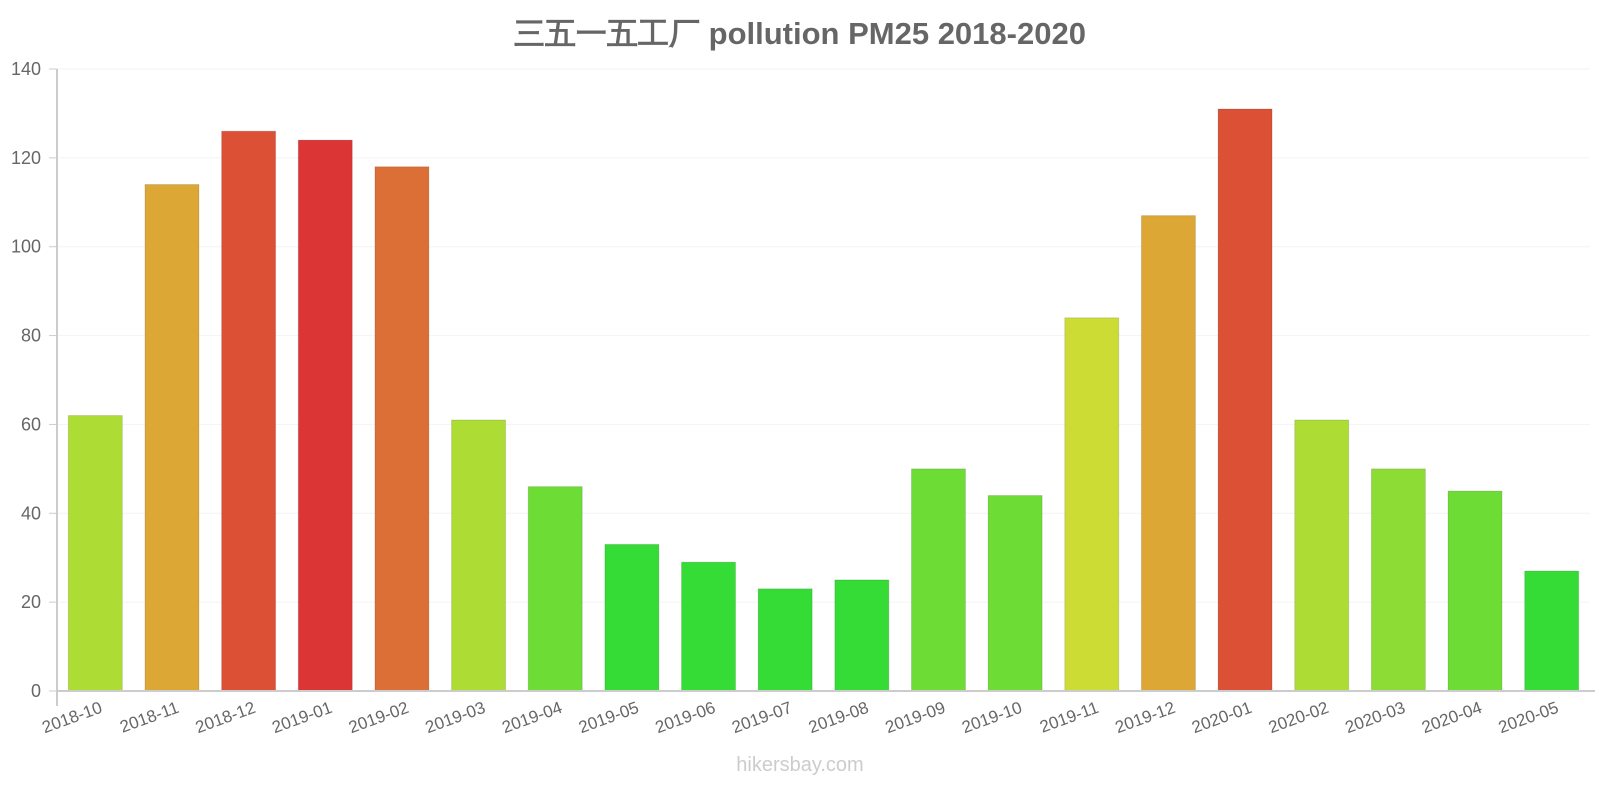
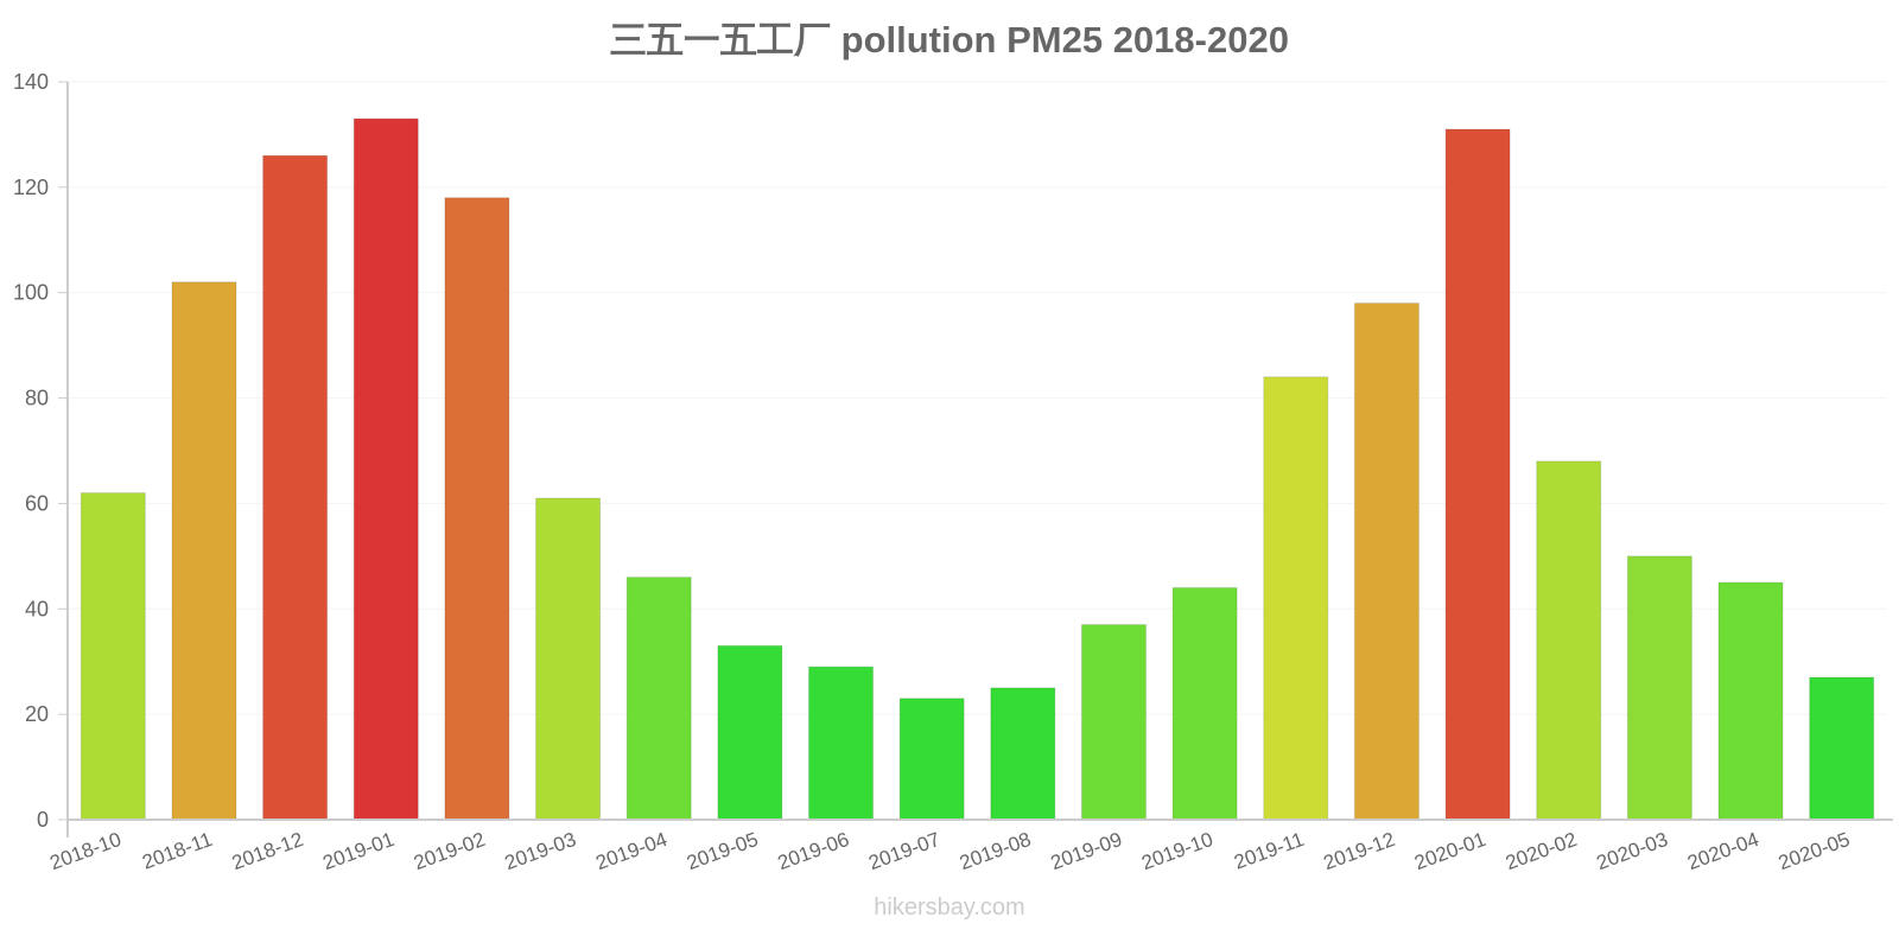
2018-11: 114 -> 102
2019-01: 124 -> 133
2019-09: 50 -> 37
2019-12: 107 -> 98
2020-02: 61 -> 68
